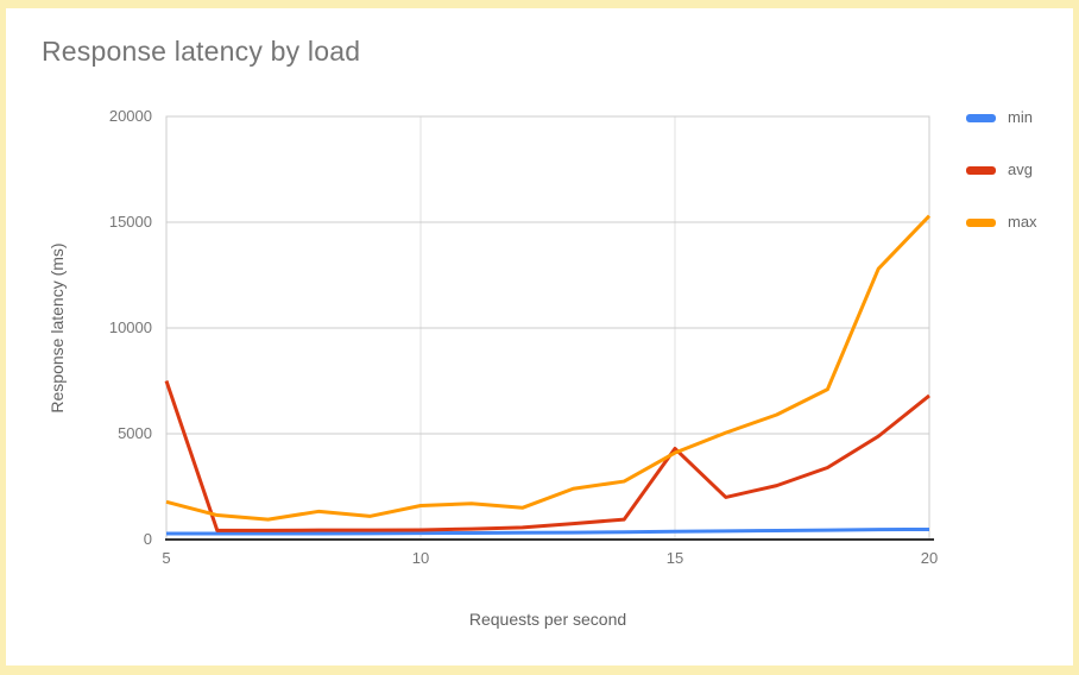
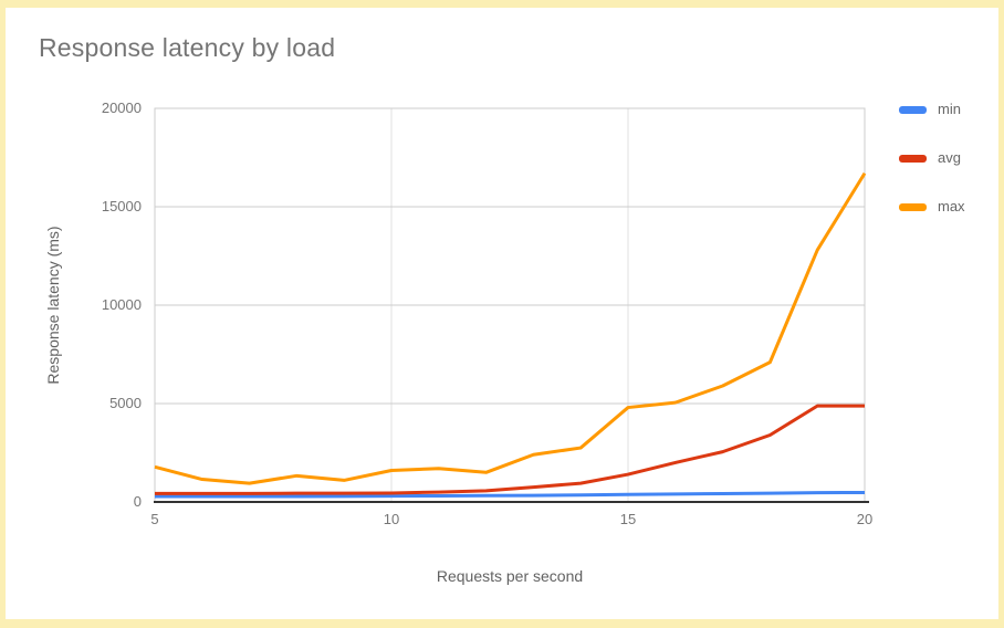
avg/5: 7500 -> 400
avg/15: 4300 -> 1400
max/15: 4100 -> 4800
avg/20: 6800 -> 4900
max/20: 15300 -> 16700
